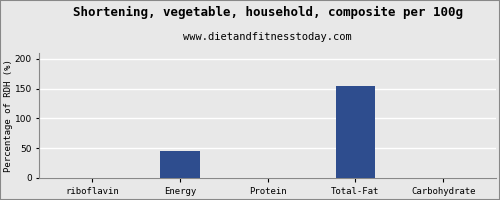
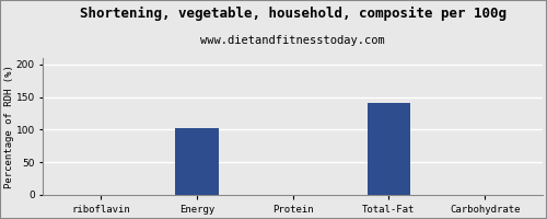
Energy: 45 -> 102
Total-Fat: 155 -> 140
